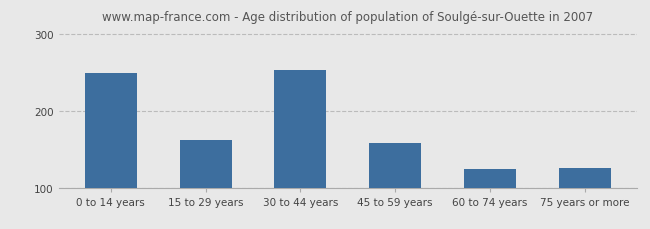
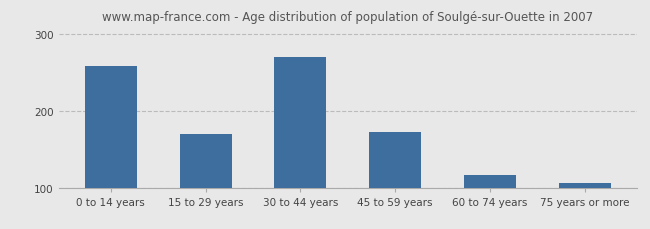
0 to 14 years: 250 -> 258
15 to 29 years: 162 -> 170
30 to 44 years: 254 -> 270
45 to 59 years: 158 -> 172
60 to 74 years: 124 -> 117
75 years or more: 126 -> 106
